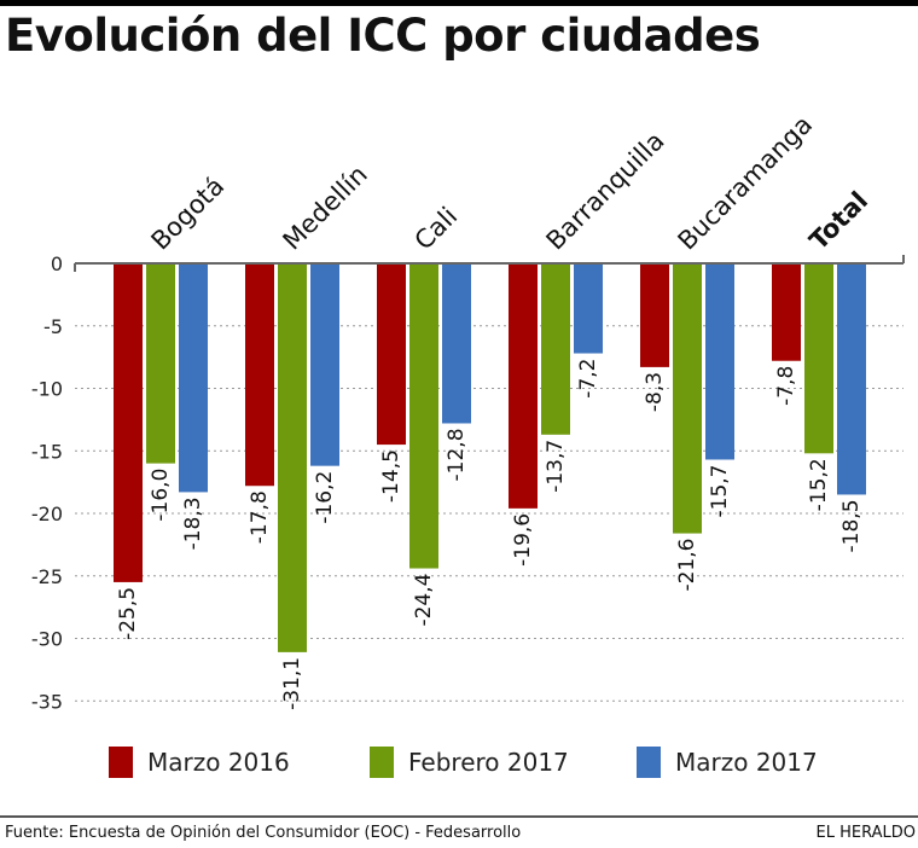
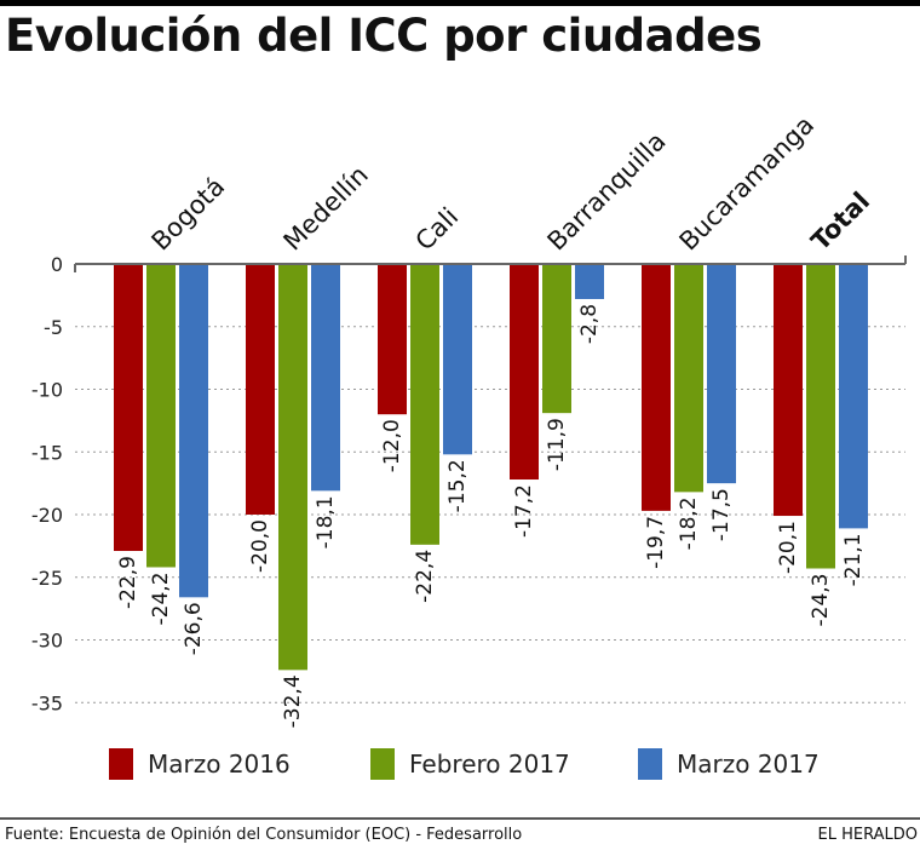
Marzo 2016/Bogotá: -25,5 -> -22,9
Febrero 2017/Bogotá: -16,0 -> -24,2
Marzo 2017/Bogotá: -18,3 -> -26,6
Marzo 2016/Medellín: -17,8 -> -20,0
Febrero 2017/Medellín: -31,1 -> -32,4
Marzo 2017/Medellín: -16,2 -> -18,1
Marzo 2016/Cali: -14,5 -> -12,0
Febrero 2017/Cali: -24,4 -> -22,4
Marzo 2017/Cali: -12,8 -> -15,2
Marzo 2016/Barranquilla: -19,6 -> -17,2
Febrero 2017/Barranquilla: -13,7 -> -11,9
Marzo 2017/Barranquilla: -7,2 -> -2,8
Marzo 2016/Bucaramanga: -8,3 -> -19,7
Febrero 2017/Bucaramanga: -21,6 -> -18,2
Marzo 2017/Bucaramanga: -15,7 -> -17,5
Marzo 2016/Total: -7,8 -> -20,1
Febrero 2017/Total: -15,2 -> -24,3
Marzo 2017/Total: -18,5 -> -21,1
